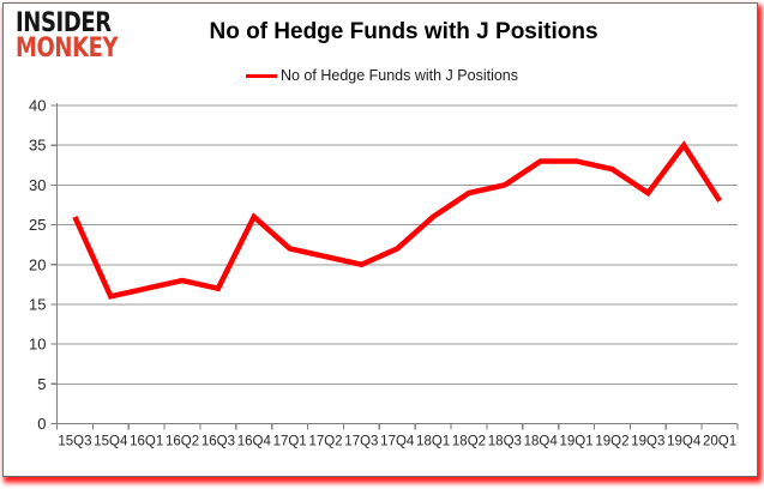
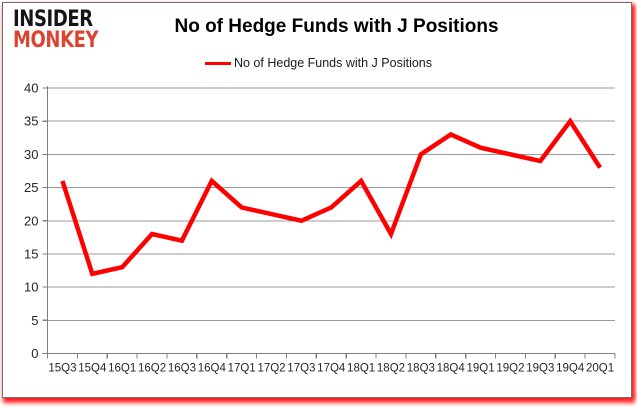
15Q4: 16 -> 12
16Q1: 17 -> 13
18Q2: 29 -> 18
19Q1: 33 -> 31
19Q2: 32 -> 30
